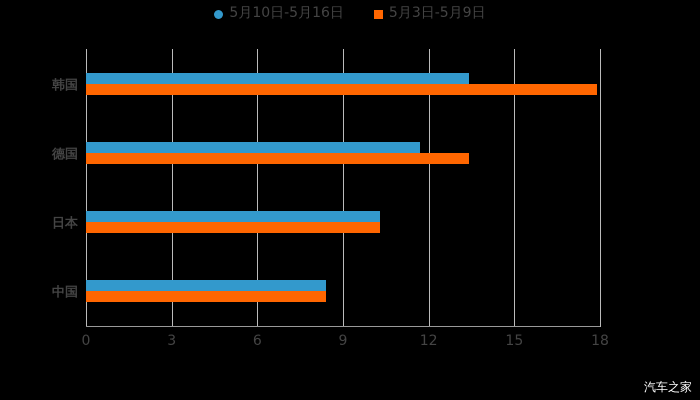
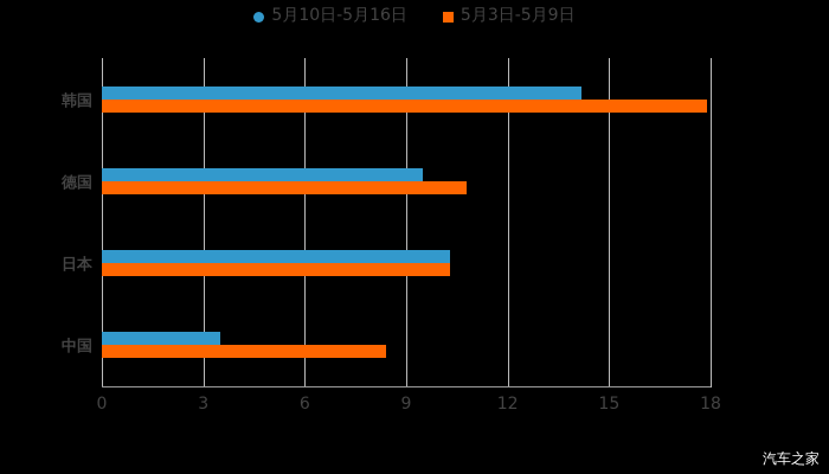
5月10日-5月16日/韩国: 13.4 -> 14.2
5月10日-5月16日/德国: 11.7 -> 9.5
5月3日-5月9日/德国: 13.4 -> 10.8
5月10日-5月16日/中国: 8.4 -> 3.5
